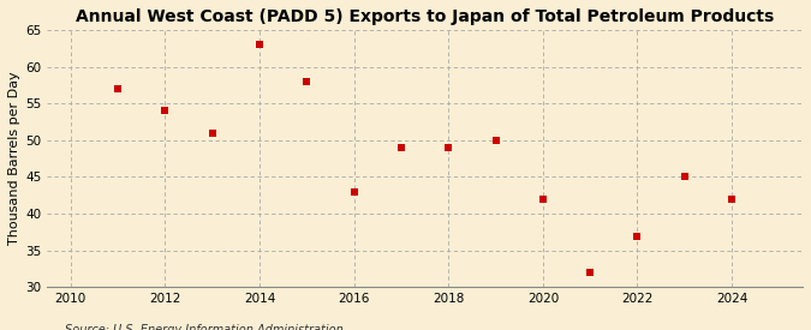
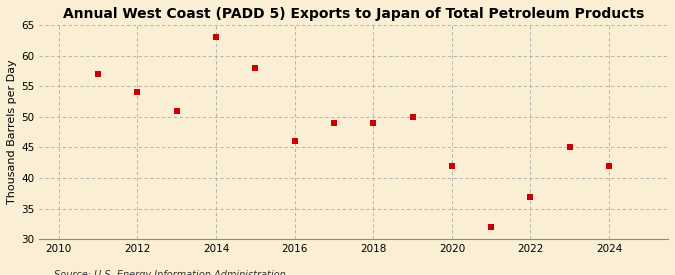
2016: 43 -> 46
